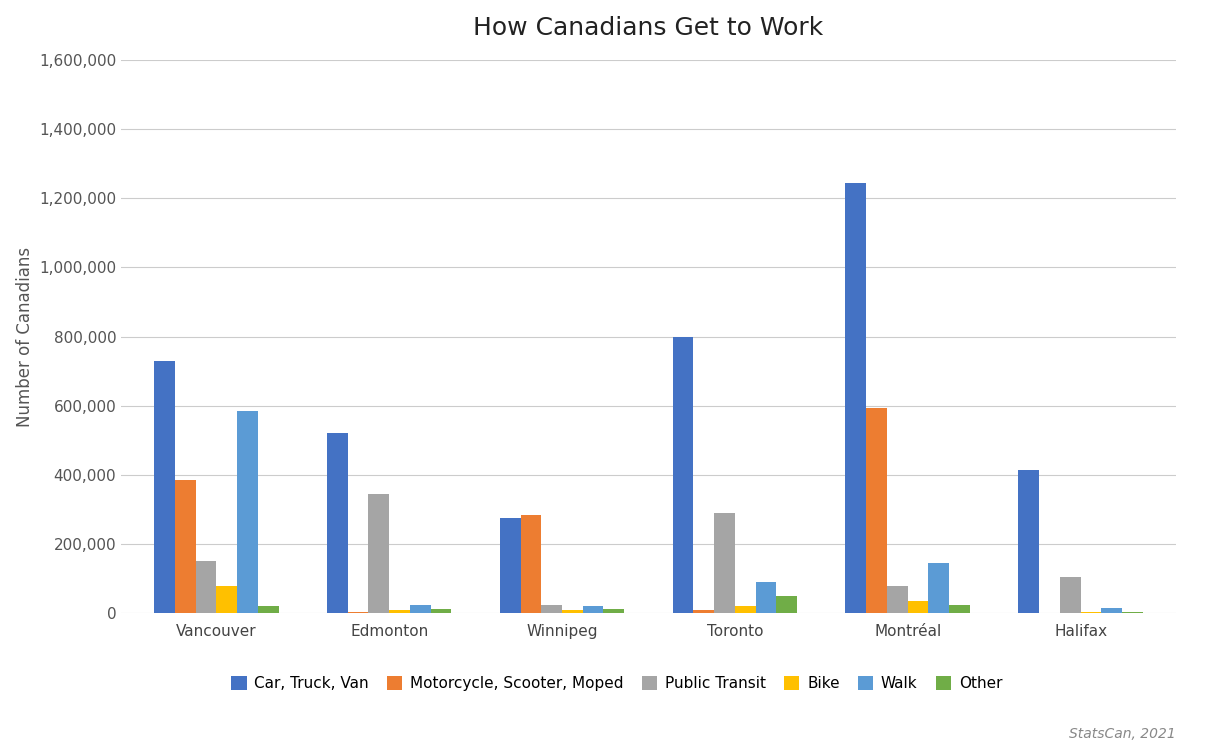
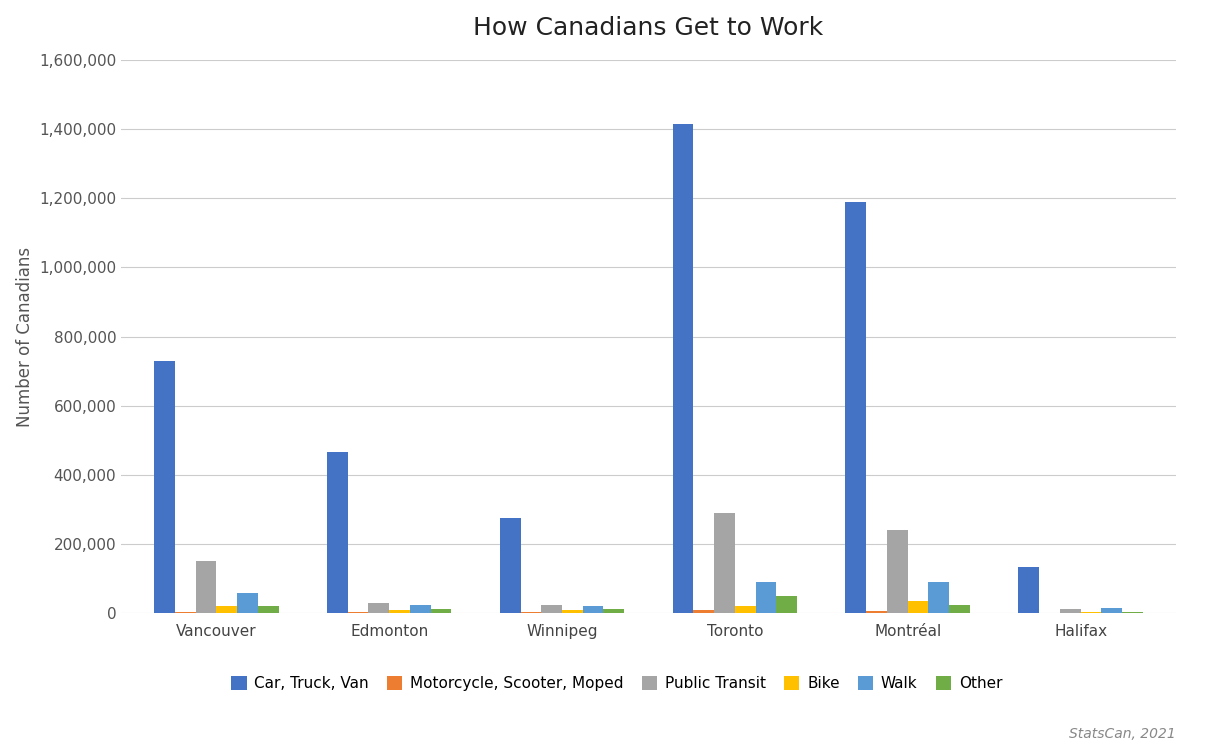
Motorcycle, Scooter, Moped/Vancouver: 385,000 -> 5,000
Bike/Vancouver: 80,000 -> 20,000
Walk/Vancouver: 585,000 -> 60,000
Car, Truck, Van/Edmonton: 520,000 -> 465,000
Public Transit/Edmonton: 345,000 -> 30,000
Motorcycle, Scooter, Moped/Winnipeg: 285,000 -> 3,000
Car, Truck, Van/Toronto: 800,000 -> 1,415,000
Car, Truck, Van/Montréal: 1,245,000 -> 1,190,000
Motorcycle, Scooter, Moped/Montréal: 595,000 -> 8,000
Public Transit/Montréal: 80,000 -> 240,000
Walk/Montréal: 145,000 -> 90,000
Car, Truck, Van/Halifax: 415,000 -> 135,000
Public Transit/Halifax: 105,000 -> 12,000
